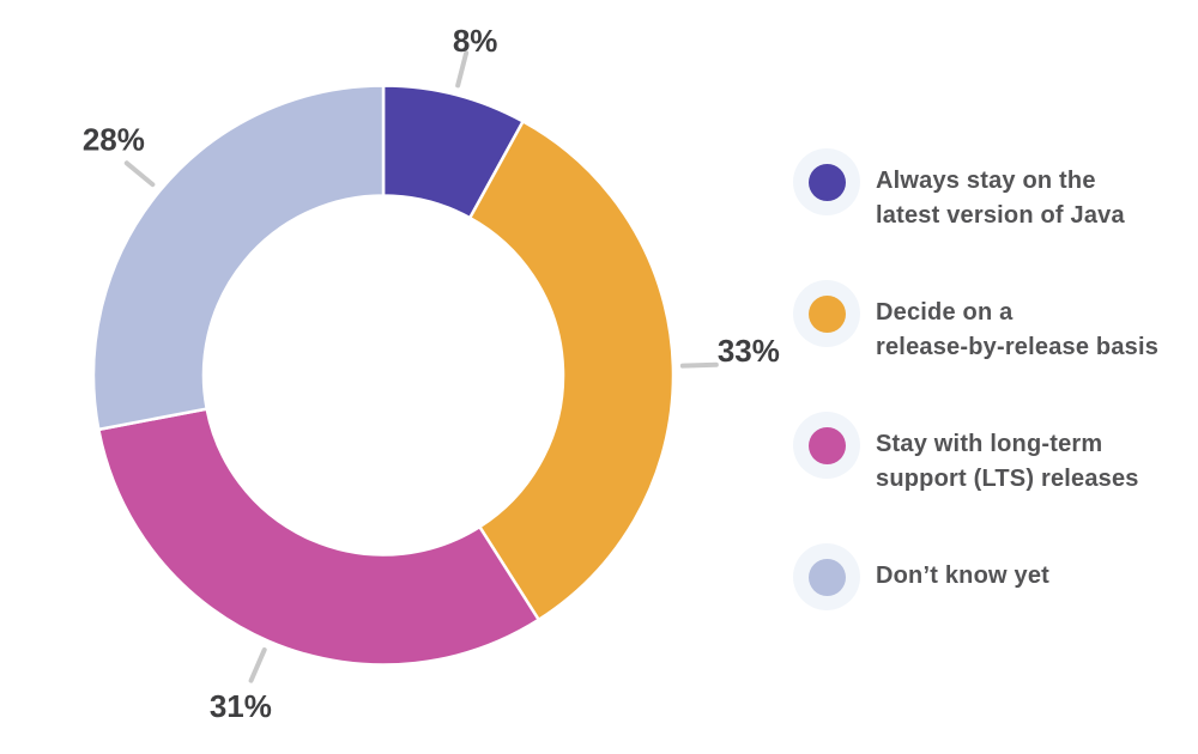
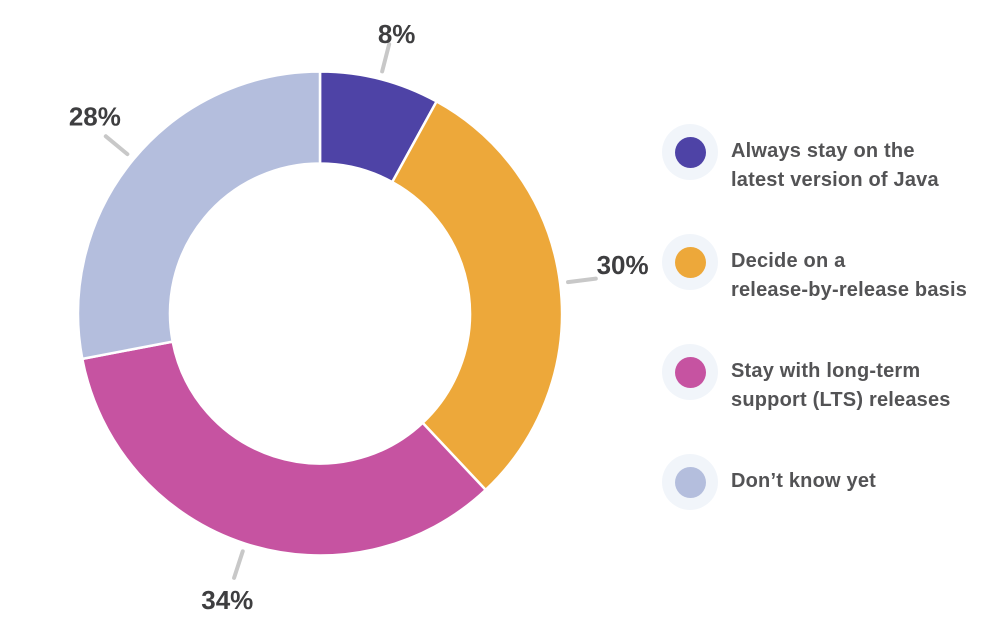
Decide on a release-by-release basis: 33% -> 30%
Stay with long-term support (LTS) releases: 31% -> 34%
